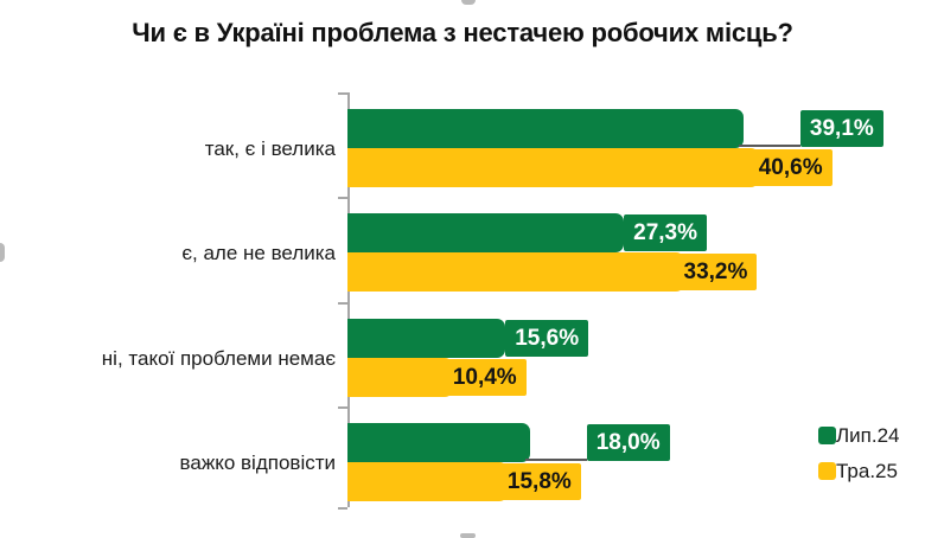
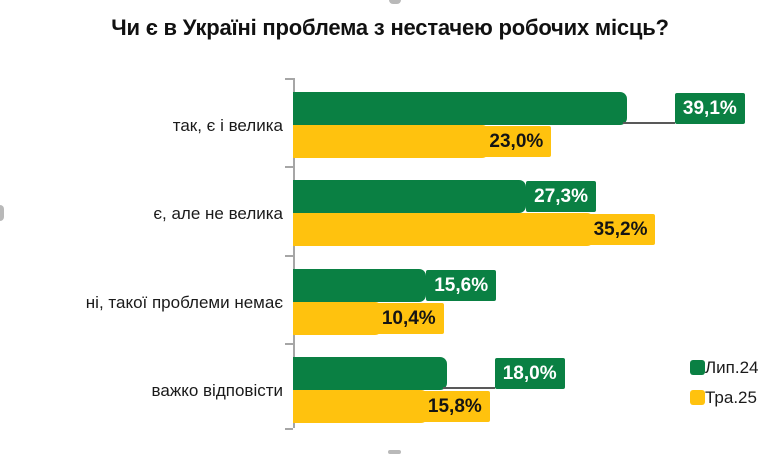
Тра.25/так, є і велика: 40,6% -> 23,0%
Тра.25/є, але не велика: 33,2% -> 35,2%
